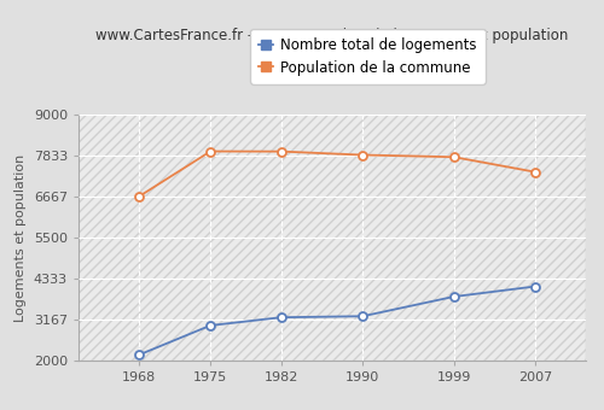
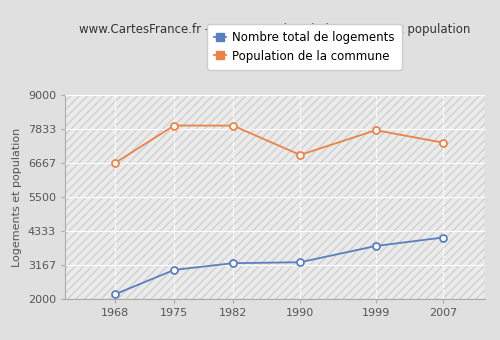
Population de la commune/1990: 7860 -> 6950
